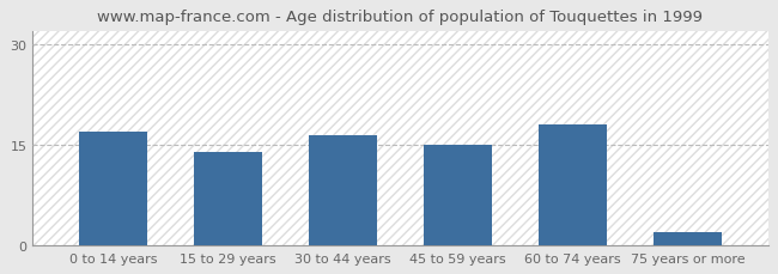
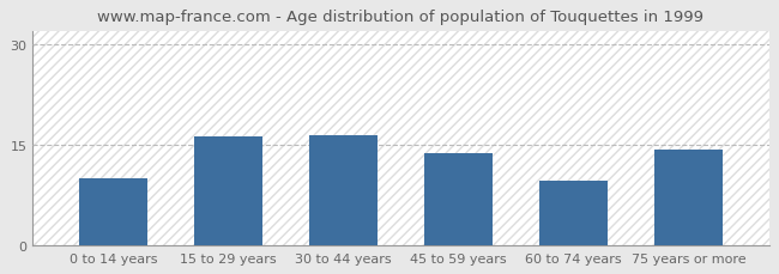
0 to 14 years: 17.0 -> 10.0
15 to 29 years: 13.9 -> 16.2
45 to 59 years: 15.0 -> 13.8
60 to 74 years: 18.0 -> 9.6
75 years or more: 2.0 -> 14.2
